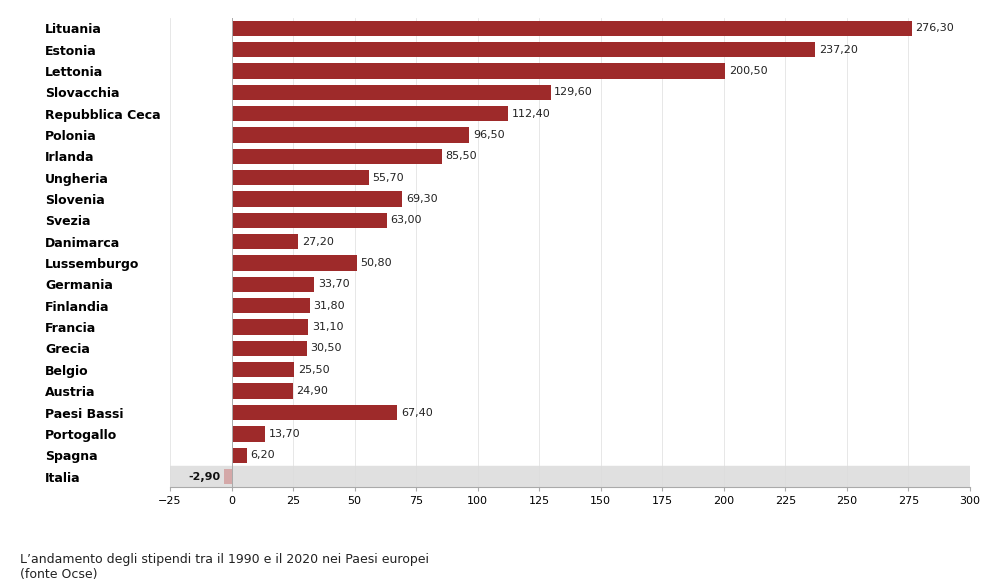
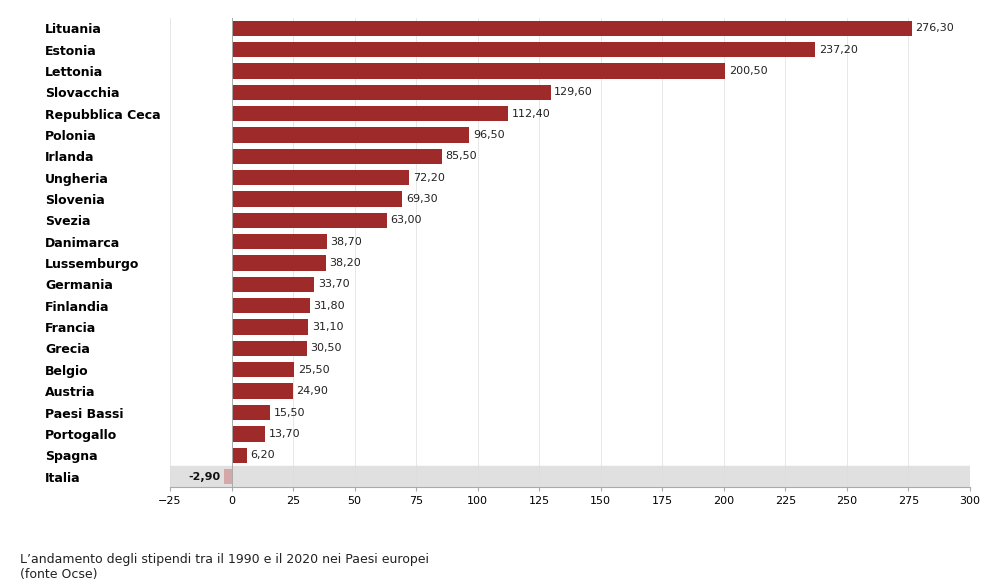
Ungheria: 55,70 -> 72,20
Danimarca: 27,20 -> 38,70
Lussemburgo: 50,80 -> 38,20
Paesi Bassi: 67,40 -> 15,50
